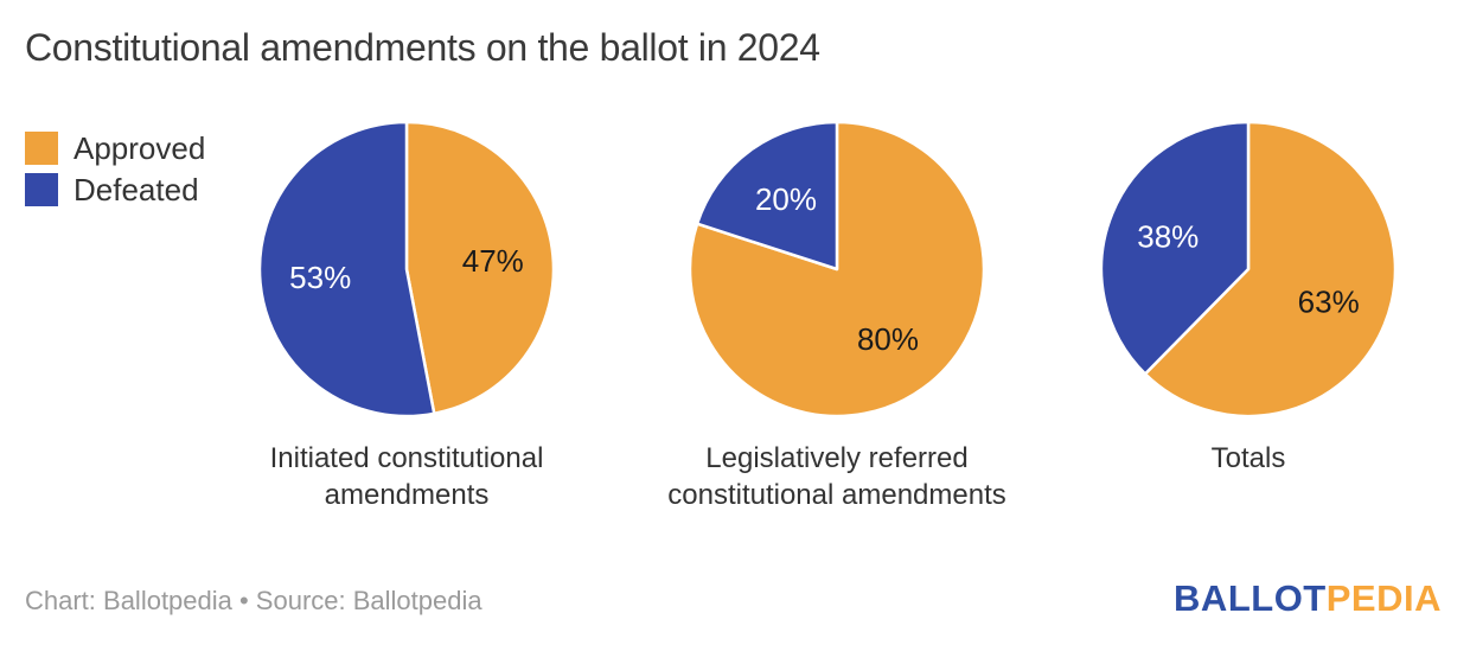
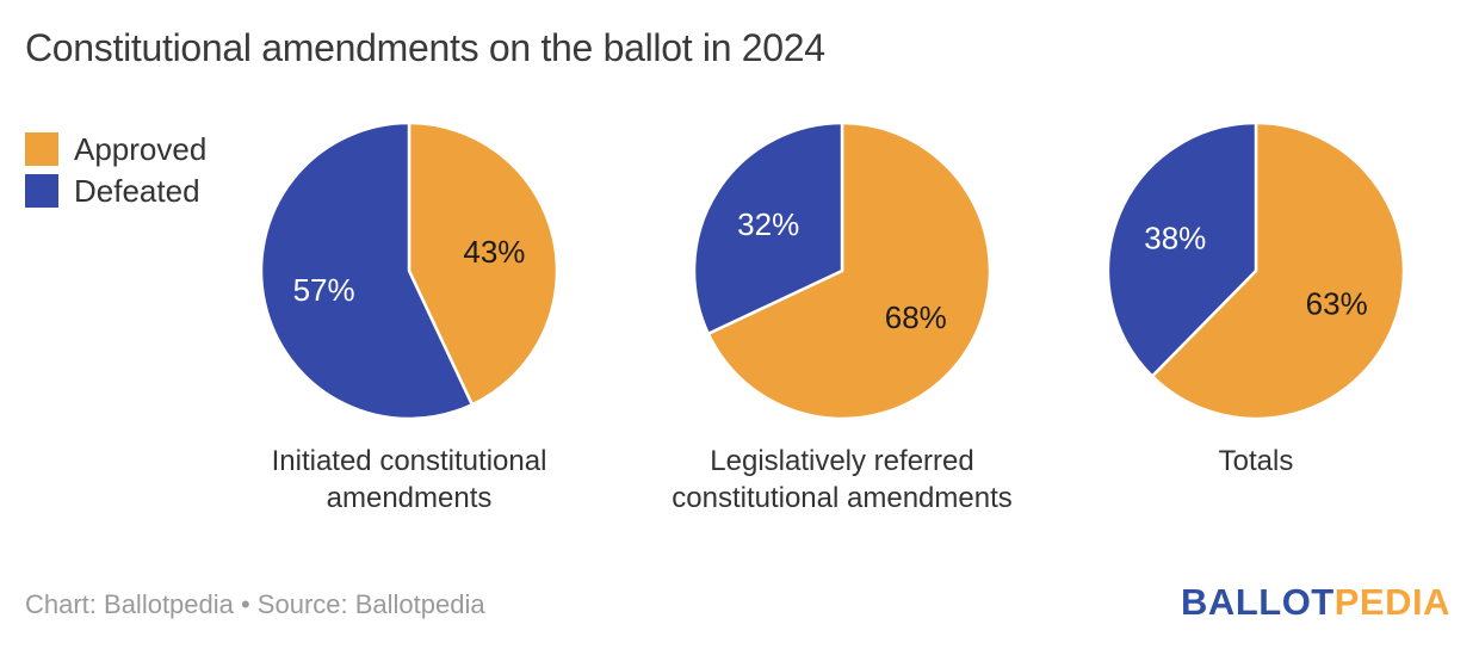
Initiated constitutional amendments/Approved: 47% -> 43%
Initiated constitutional amendments/Defeated: 53% -> 57%
Legislatively referred constitutional amendments/Approved: 80% -> 68%
Legislatively referred constitutional amendments/Defeated: 20% -> 32%
